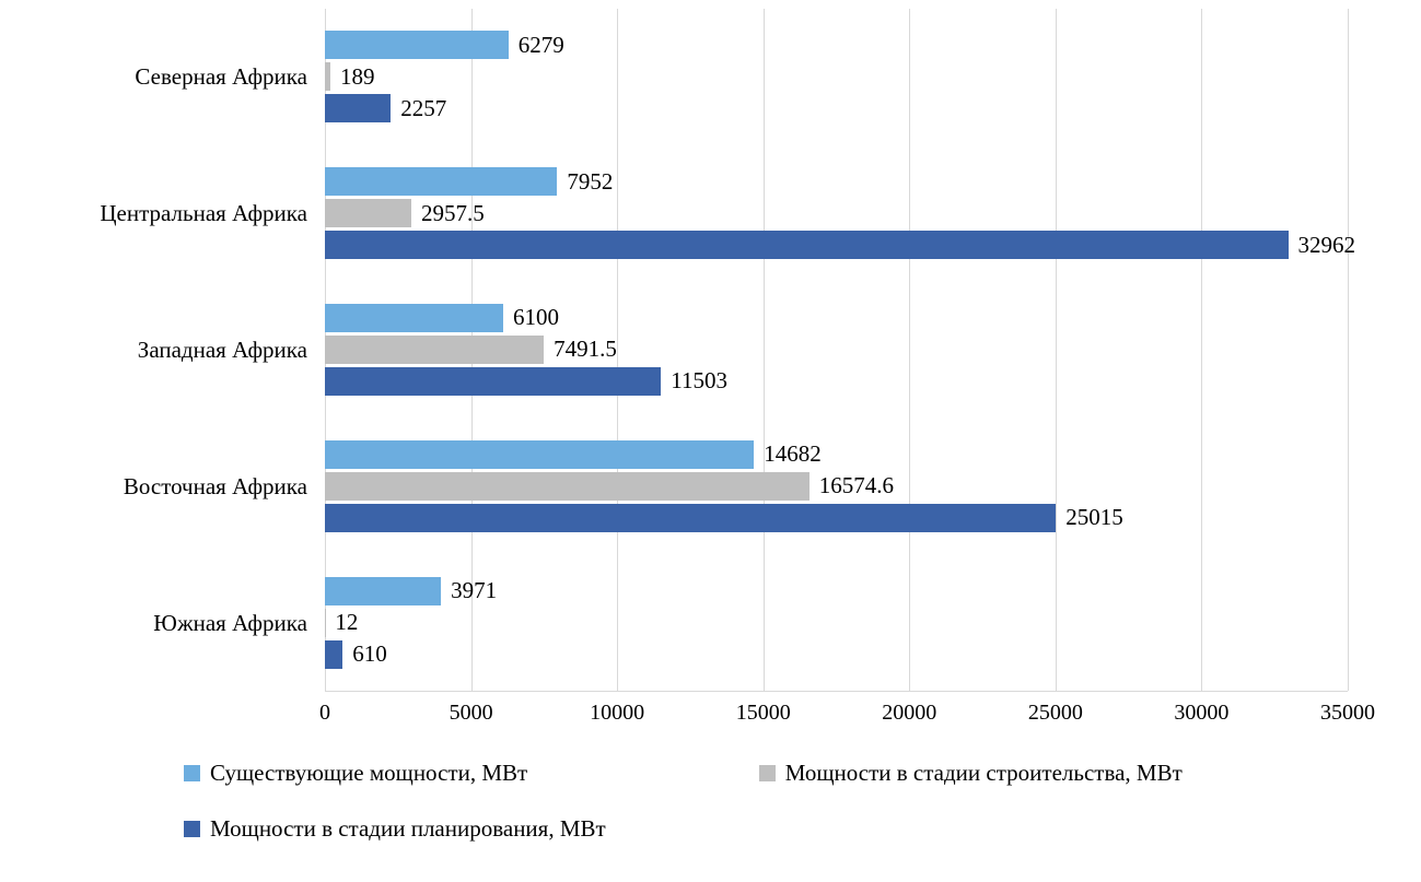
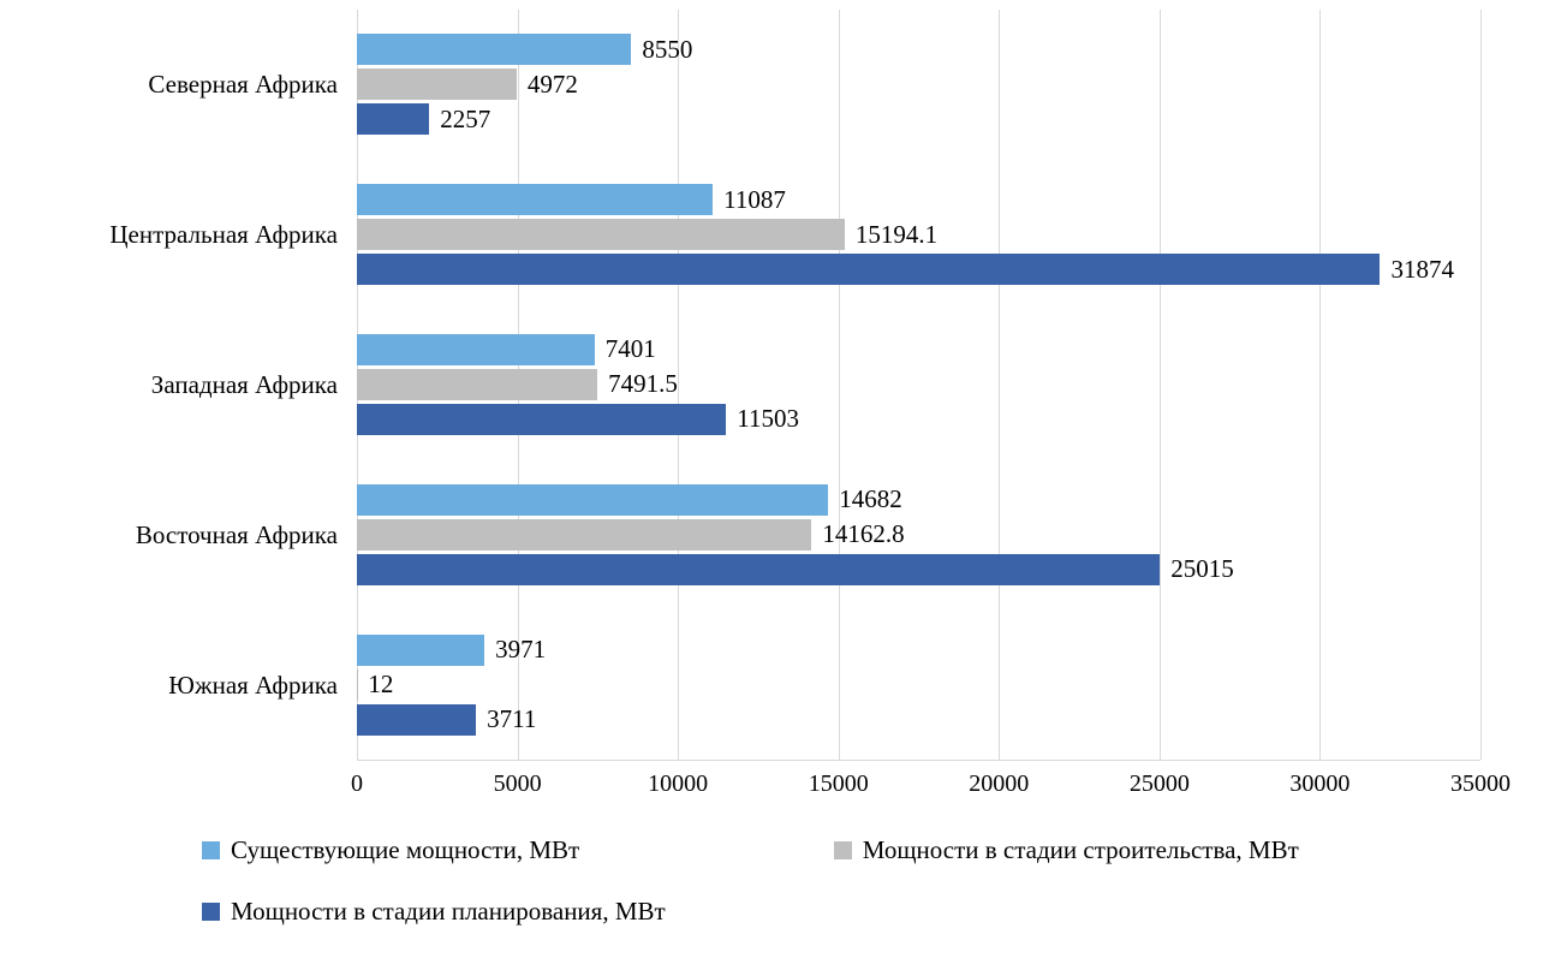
Существующие мощности, МВт/Северная Африка: 6279 -> 8550
Мощности в стадии строительства, МВт/Северная Африка: 189 -> 4972
Существующие мощности, МВт/Центральная Африка: 7952 -> 11087
Мощности в стадии строительства, МВт/Центральная Африка: 2957.5 -> 15194.1
Мощности в стадии планирования, МВт/Центральная Африка: 32962 -> 31874
Существующие мощности, МВт/Западная Африка: 6100 -> 7401
Мощности в стадии строительства, МВт/Восточная Африка: 16574.6 -> 14162.8
Мощности в стадии планирования, МВт/Южная Африка: 610 -> 3711
